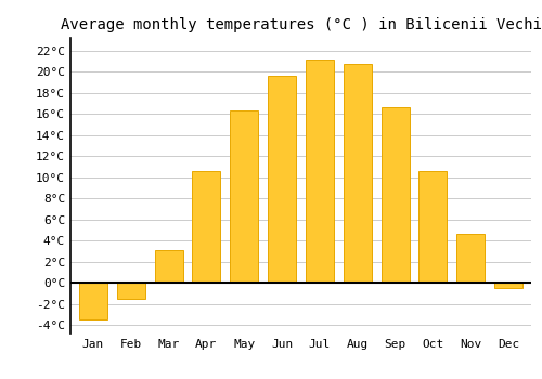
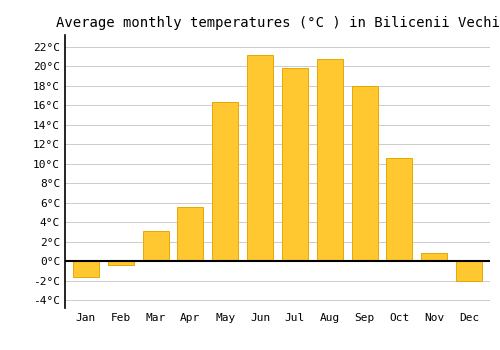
Jan: -3.5°C -> -1.6°C
Feb: -1.5°C -> -0.4°C
Apr: 10.6°C -> 5.6°C
Jun: 19.6°C -> 21.2°C
Jul: 21.2°C -> 19.8°C
Sep: 16.6°C -> 18.0°C
Nov: 4.6°C -> 0.8°C
Dec: -0.5°C -> -2.0°C
